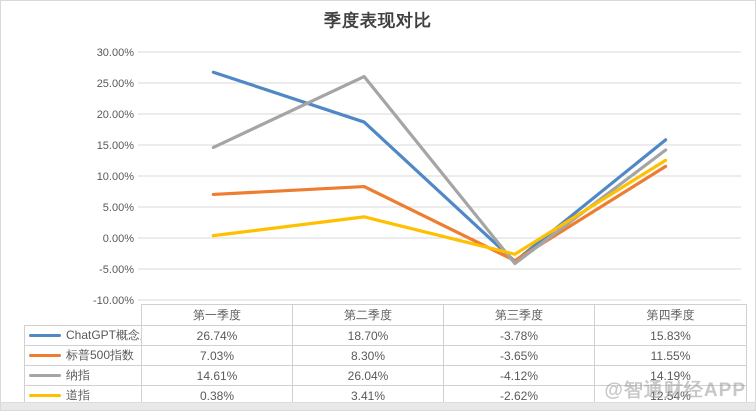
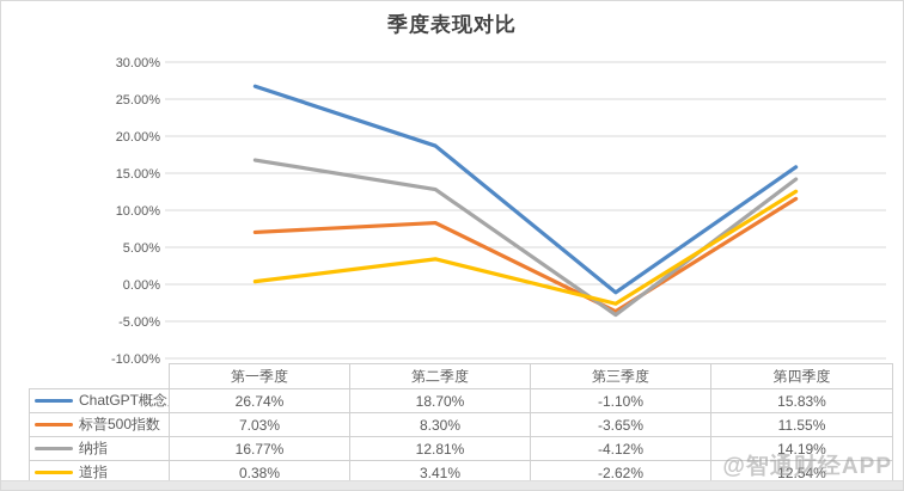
纳指/第一季度: 14.61% -> 16.77%
纳指/第二季度: 26.04% -> 12.81%
ChatGPT概念股/第三季度: -3.78% -> -1.10%
